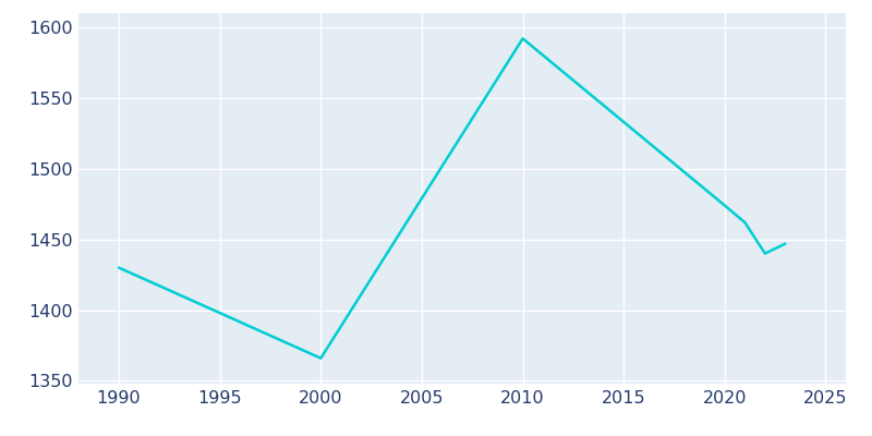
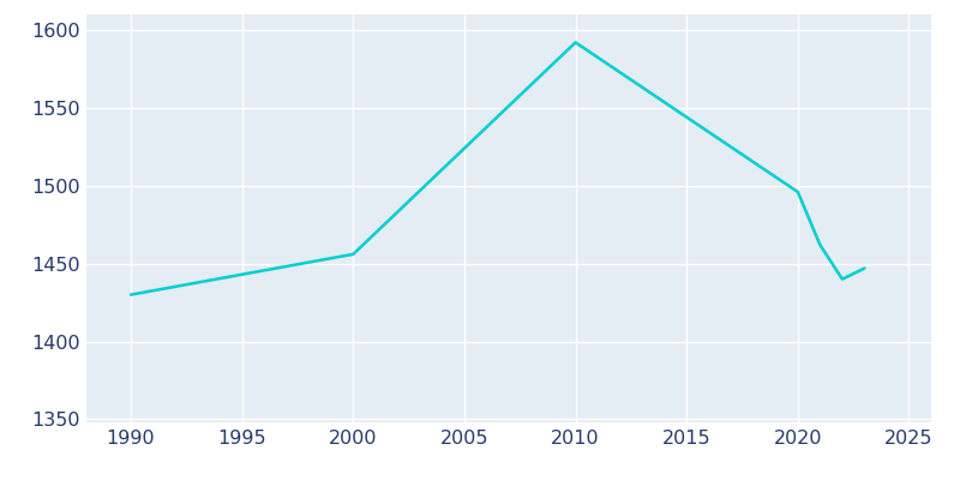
2000: 1366 -> 1456
2020: 1474 -> 1496
